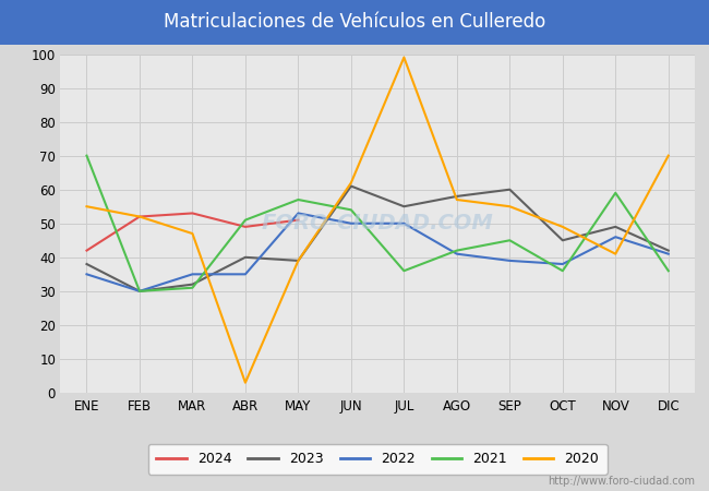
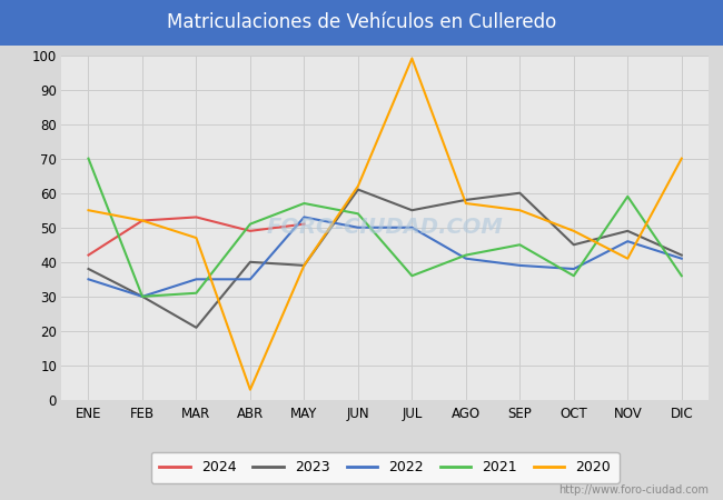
2023/MAR: 32 -> 21
